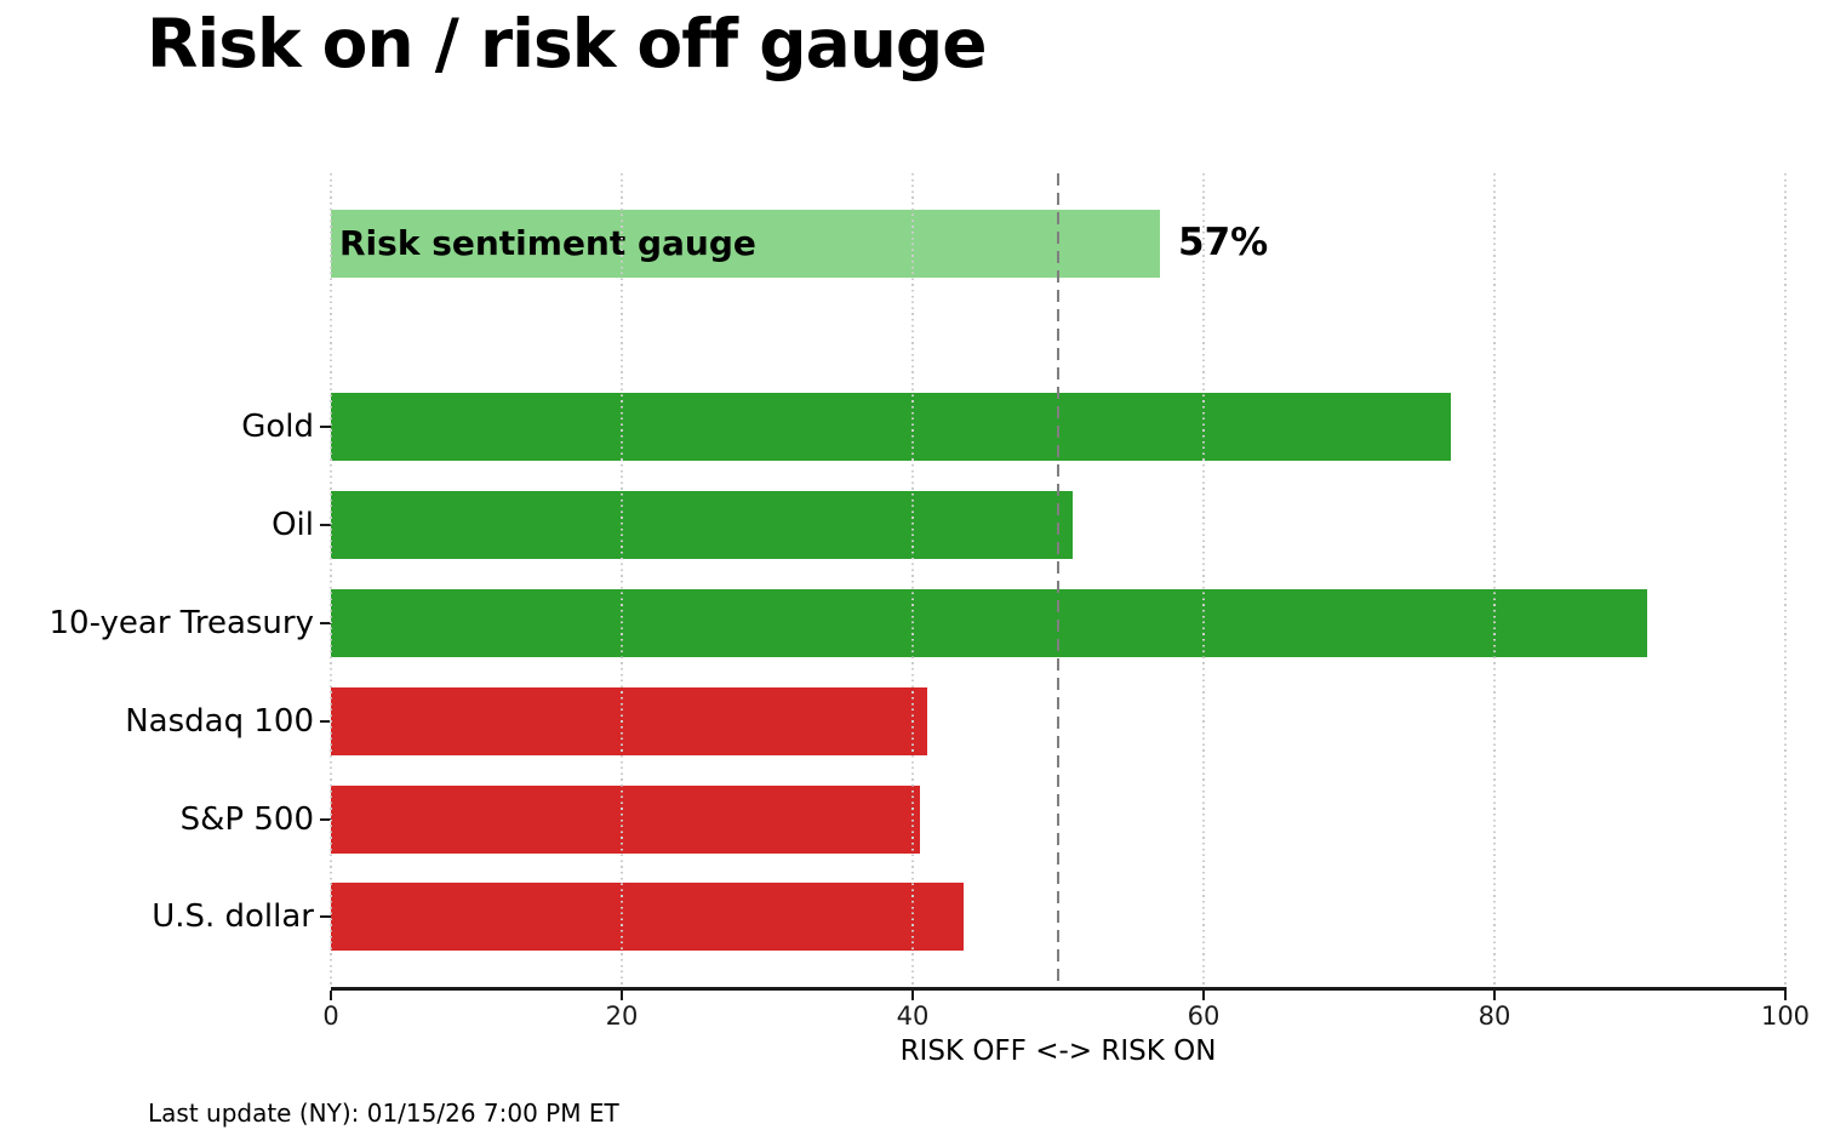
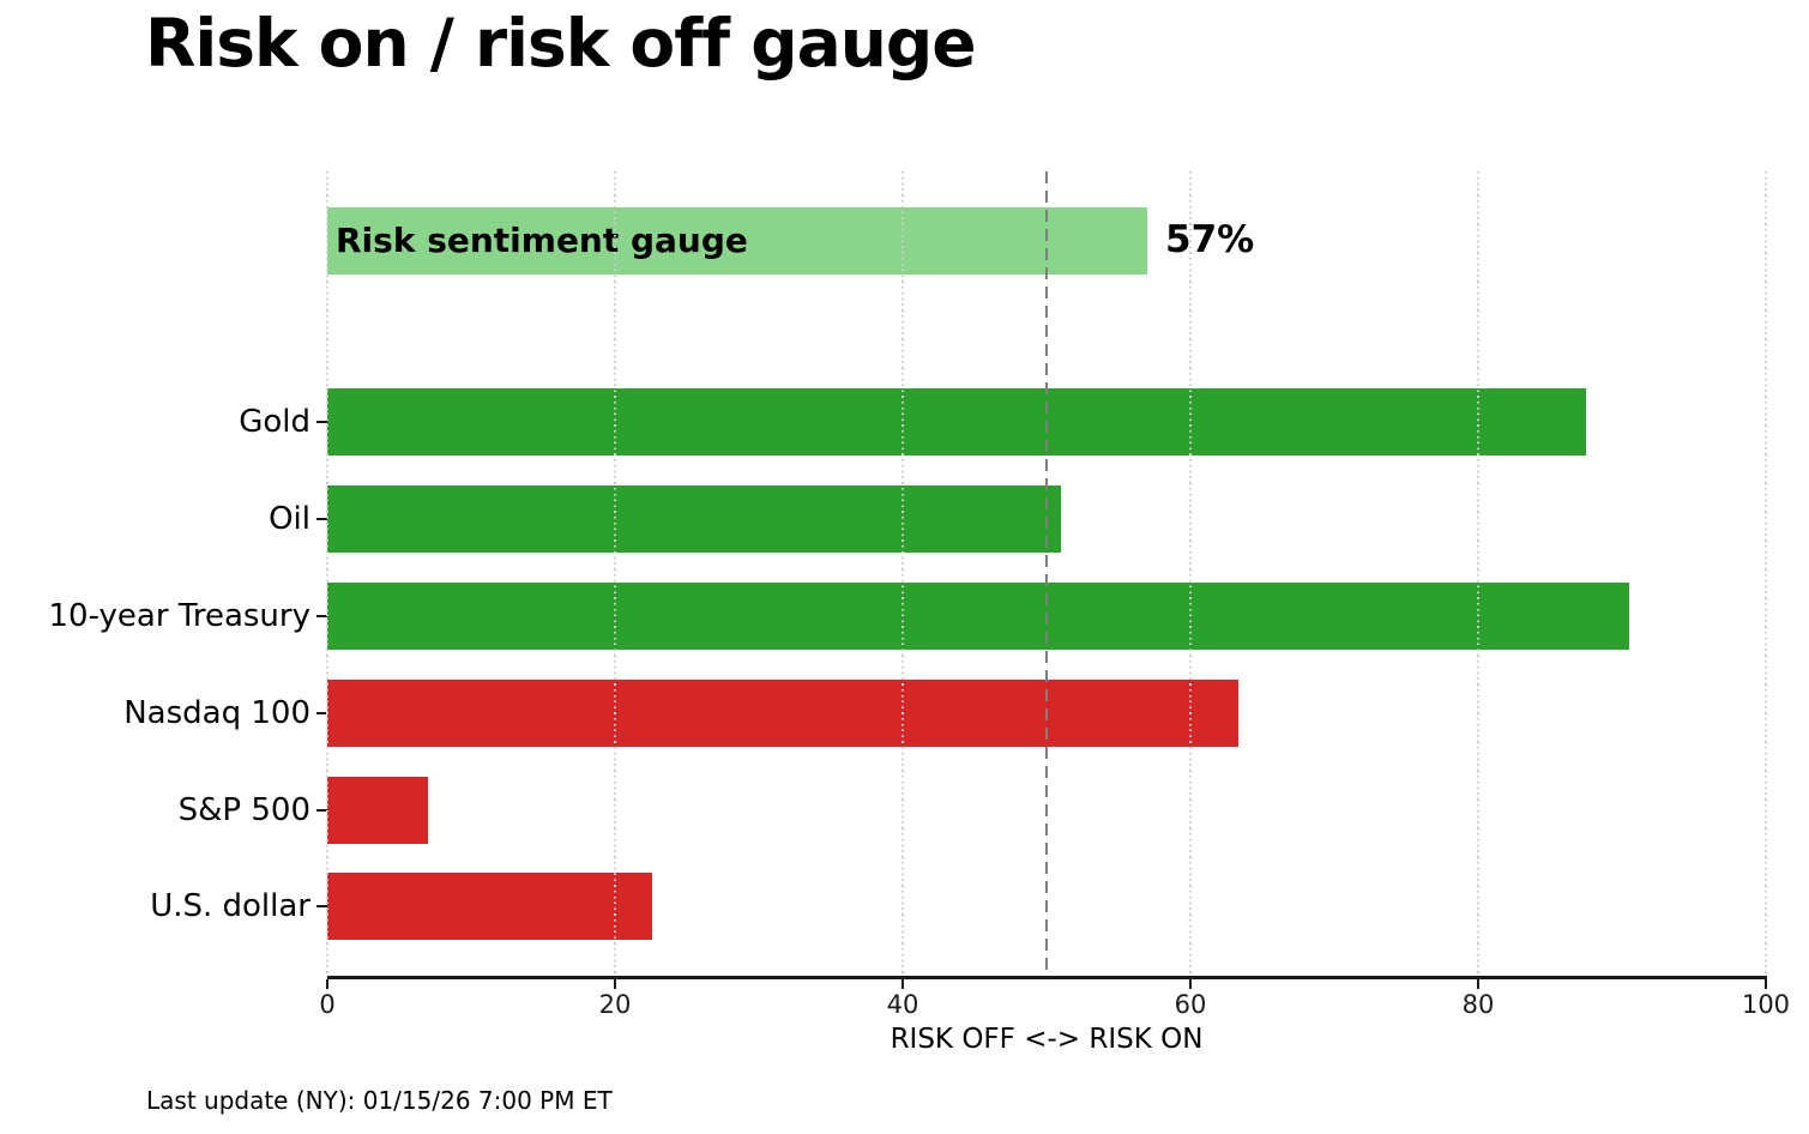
Gold: 77.0 -> 87.5
Nasdaq 100: 41.0 -> 63.3
S&P 500: 40.5 -> 7.0
U.S. dollar: 43.5 -> 22.6
